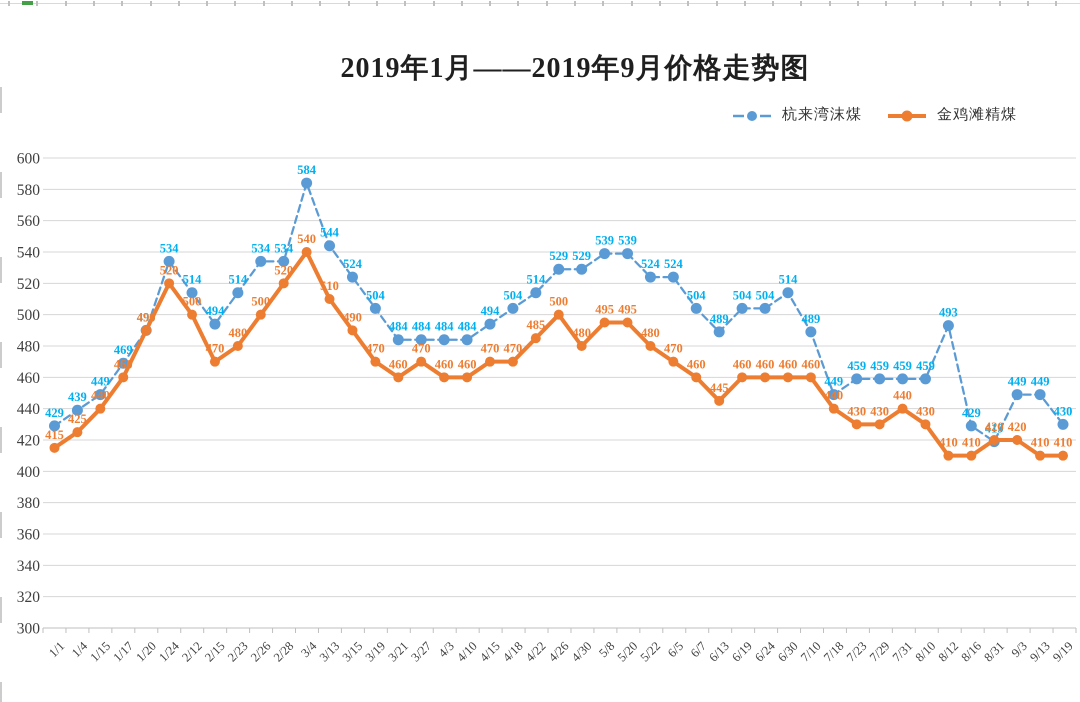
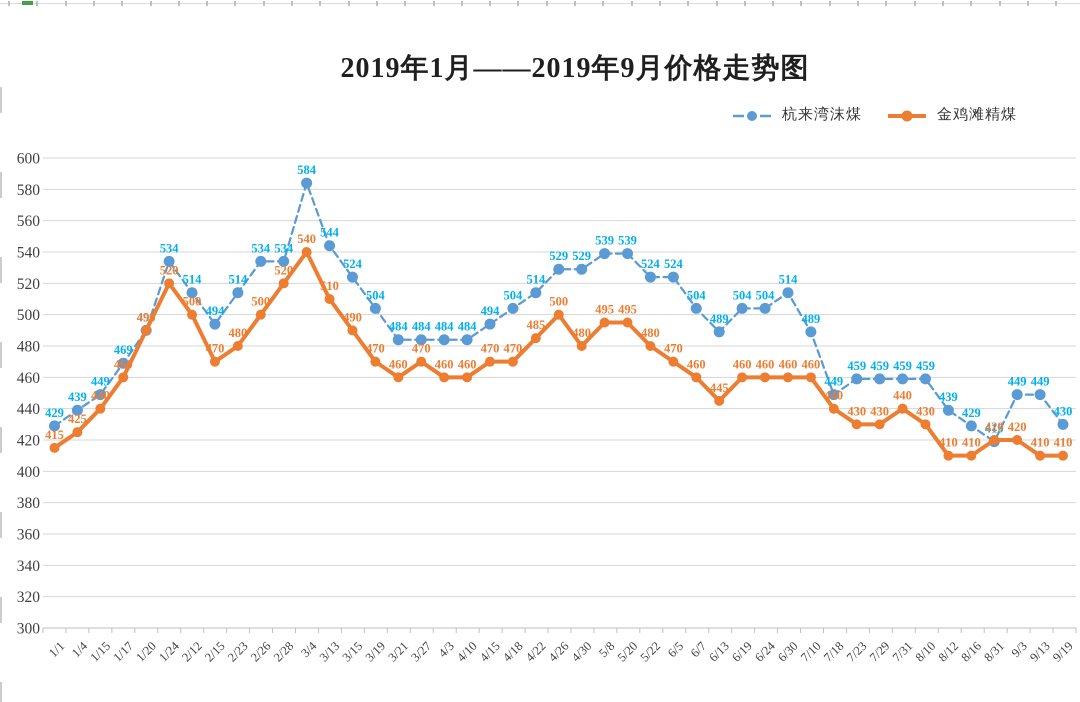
杭来湾沫煤/8/12: 493 -> 439
